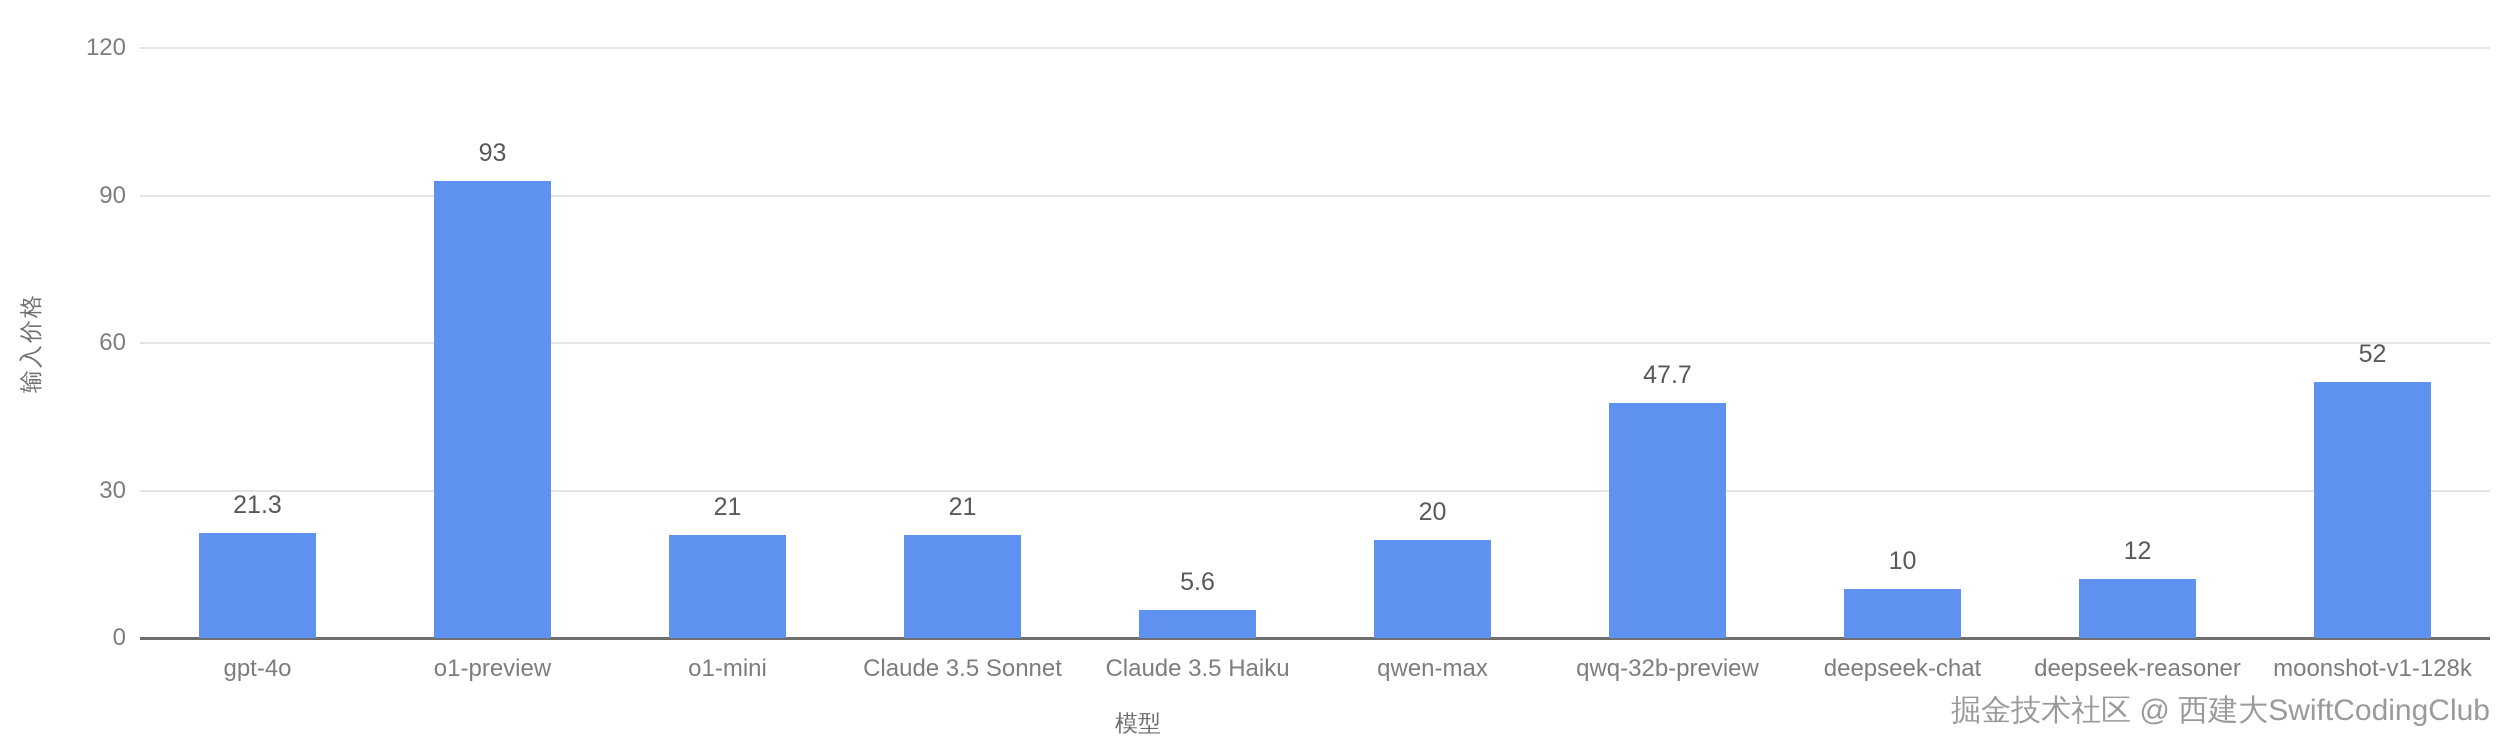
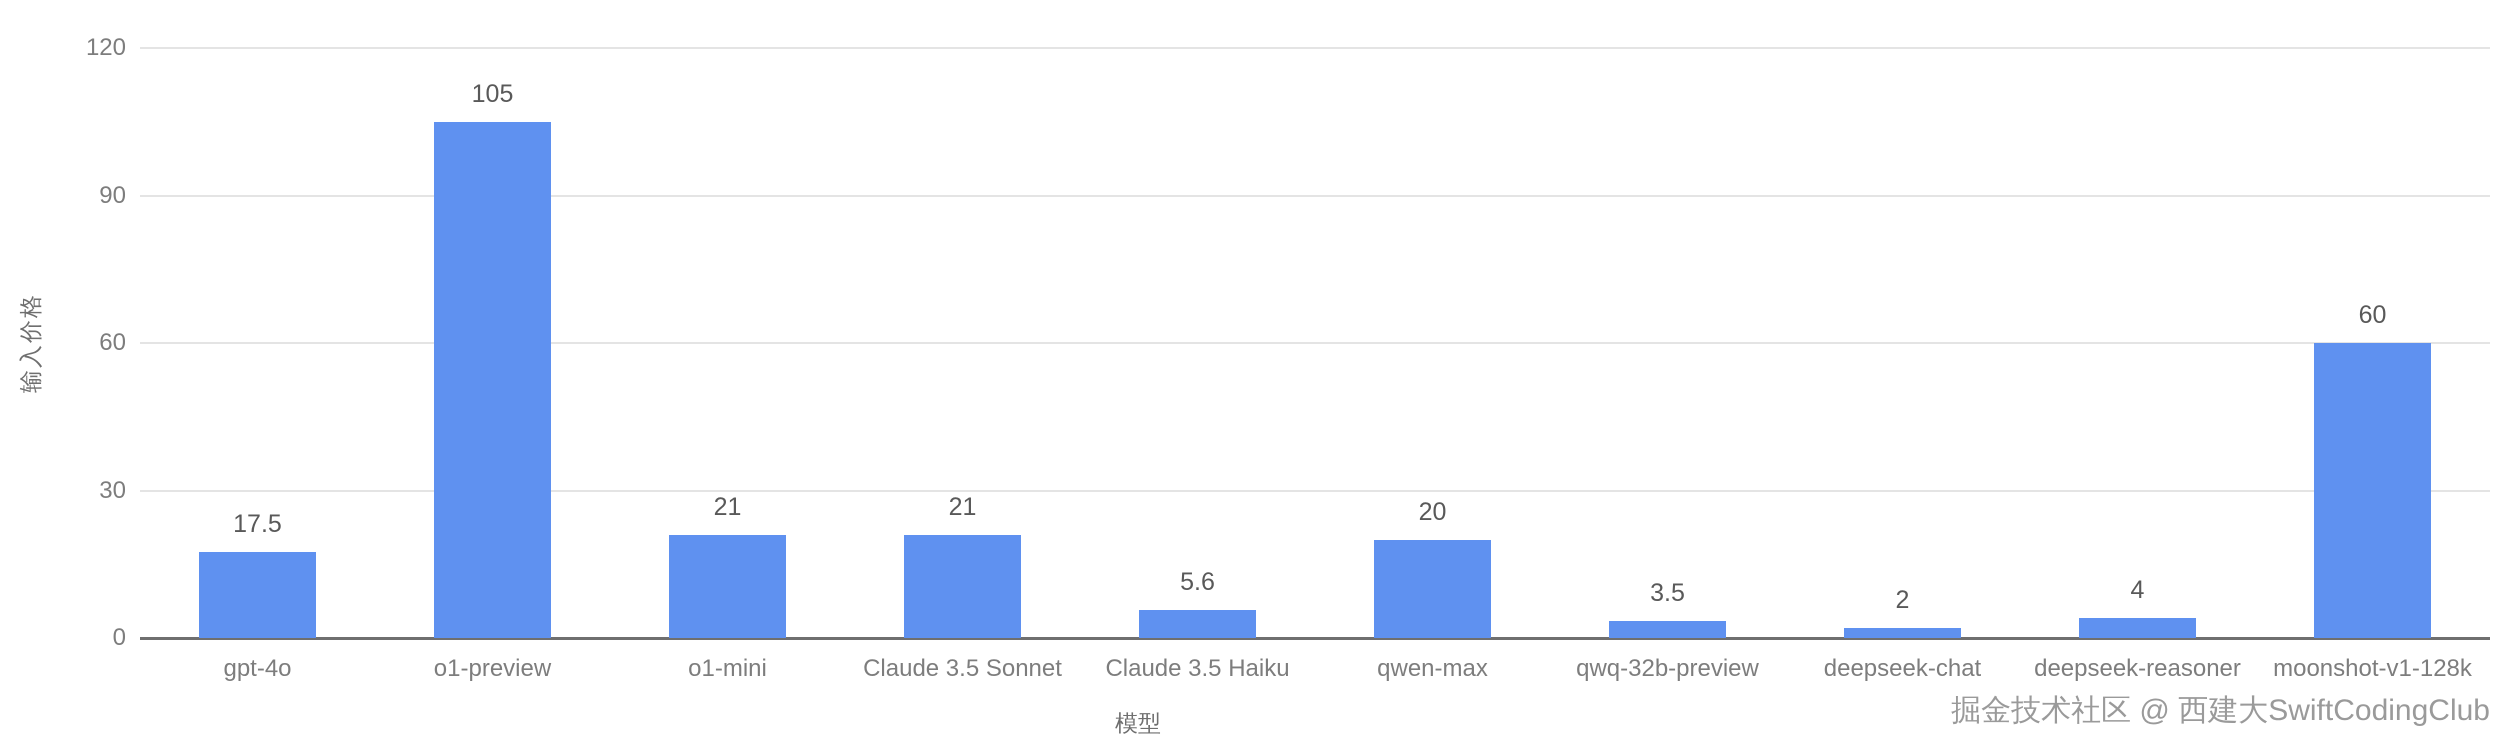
gpt-4o: 21.3 -> 17.5
o1-preview: 93 -> 105
qwq-32b-preview: 47.7 -> 3.5
deepseek-chat: 10 -> 2
deepseek-reasoner: 12 -> 4
moonshot-v1-128k: 52 -> 60
